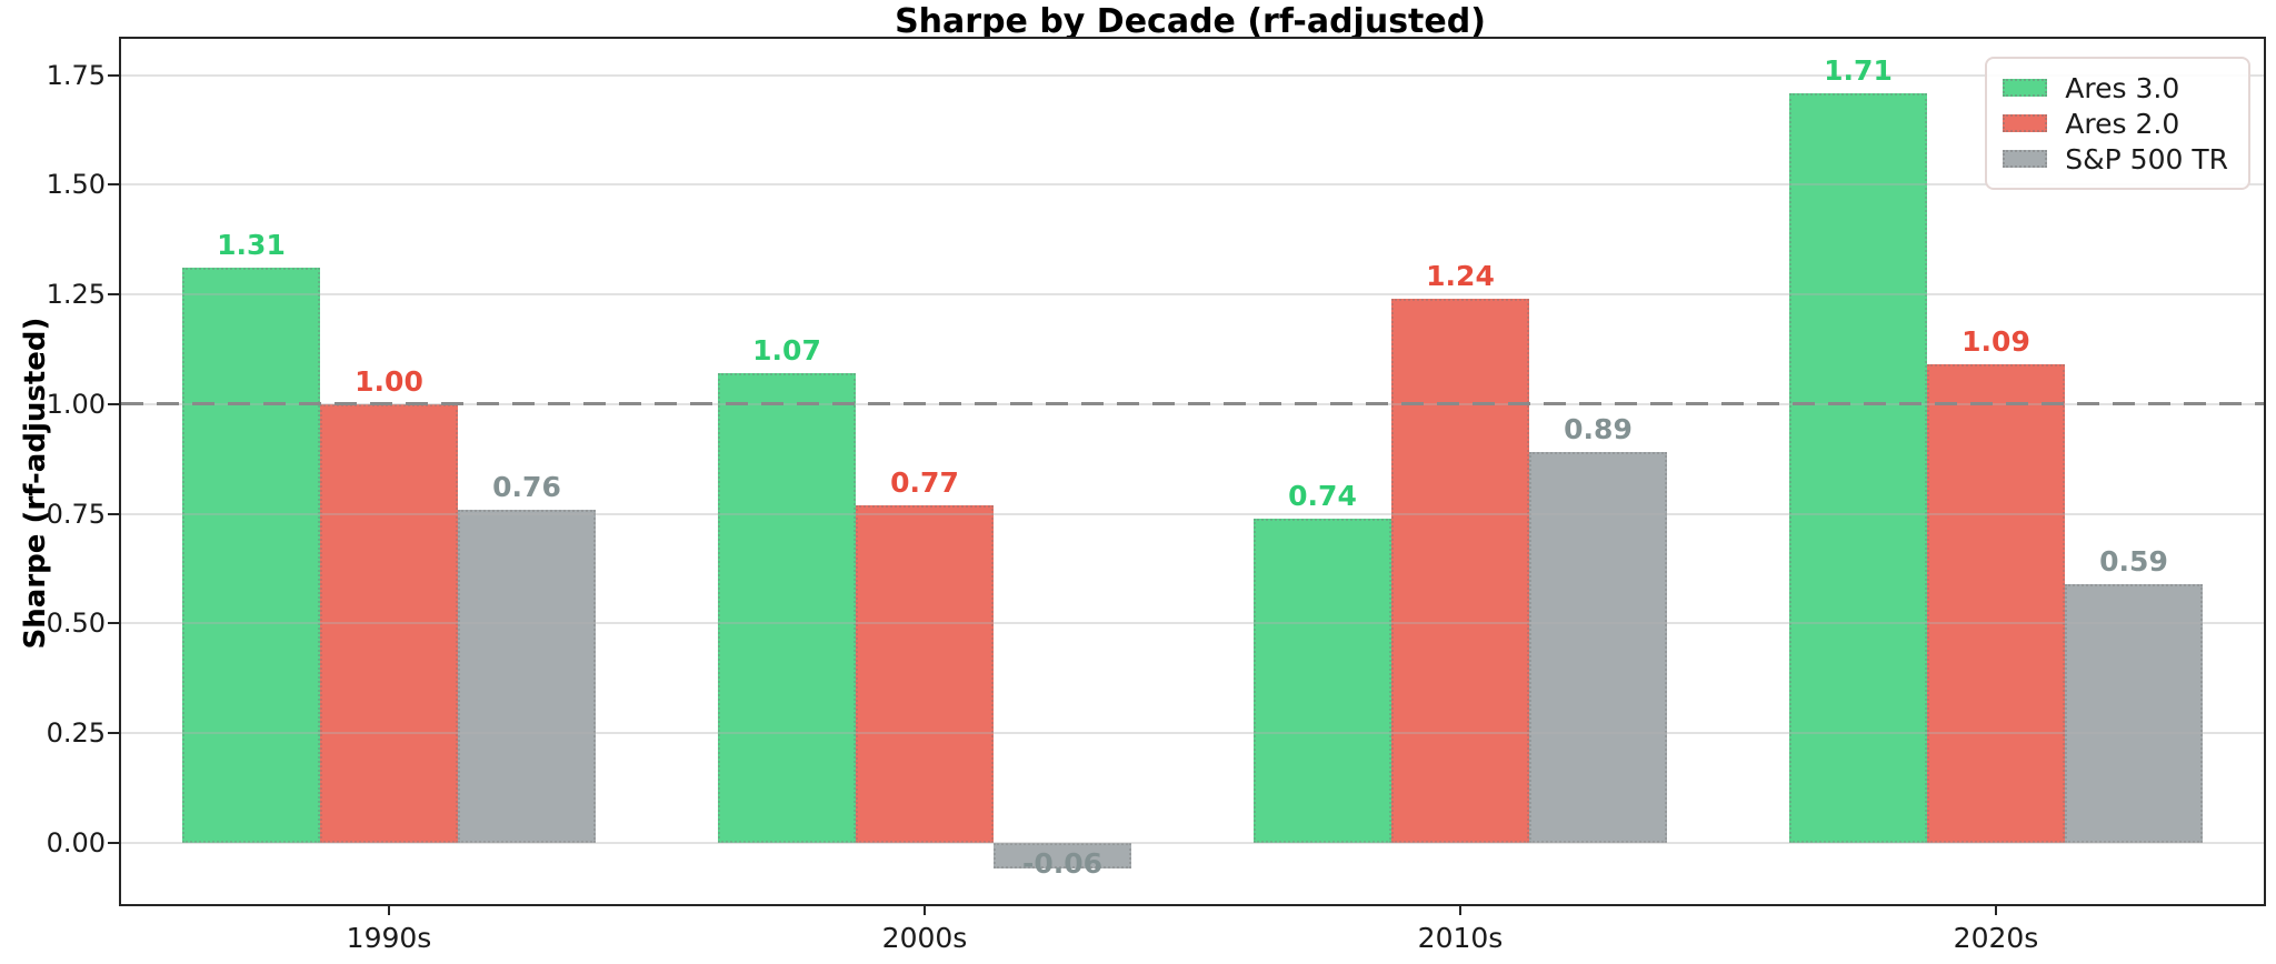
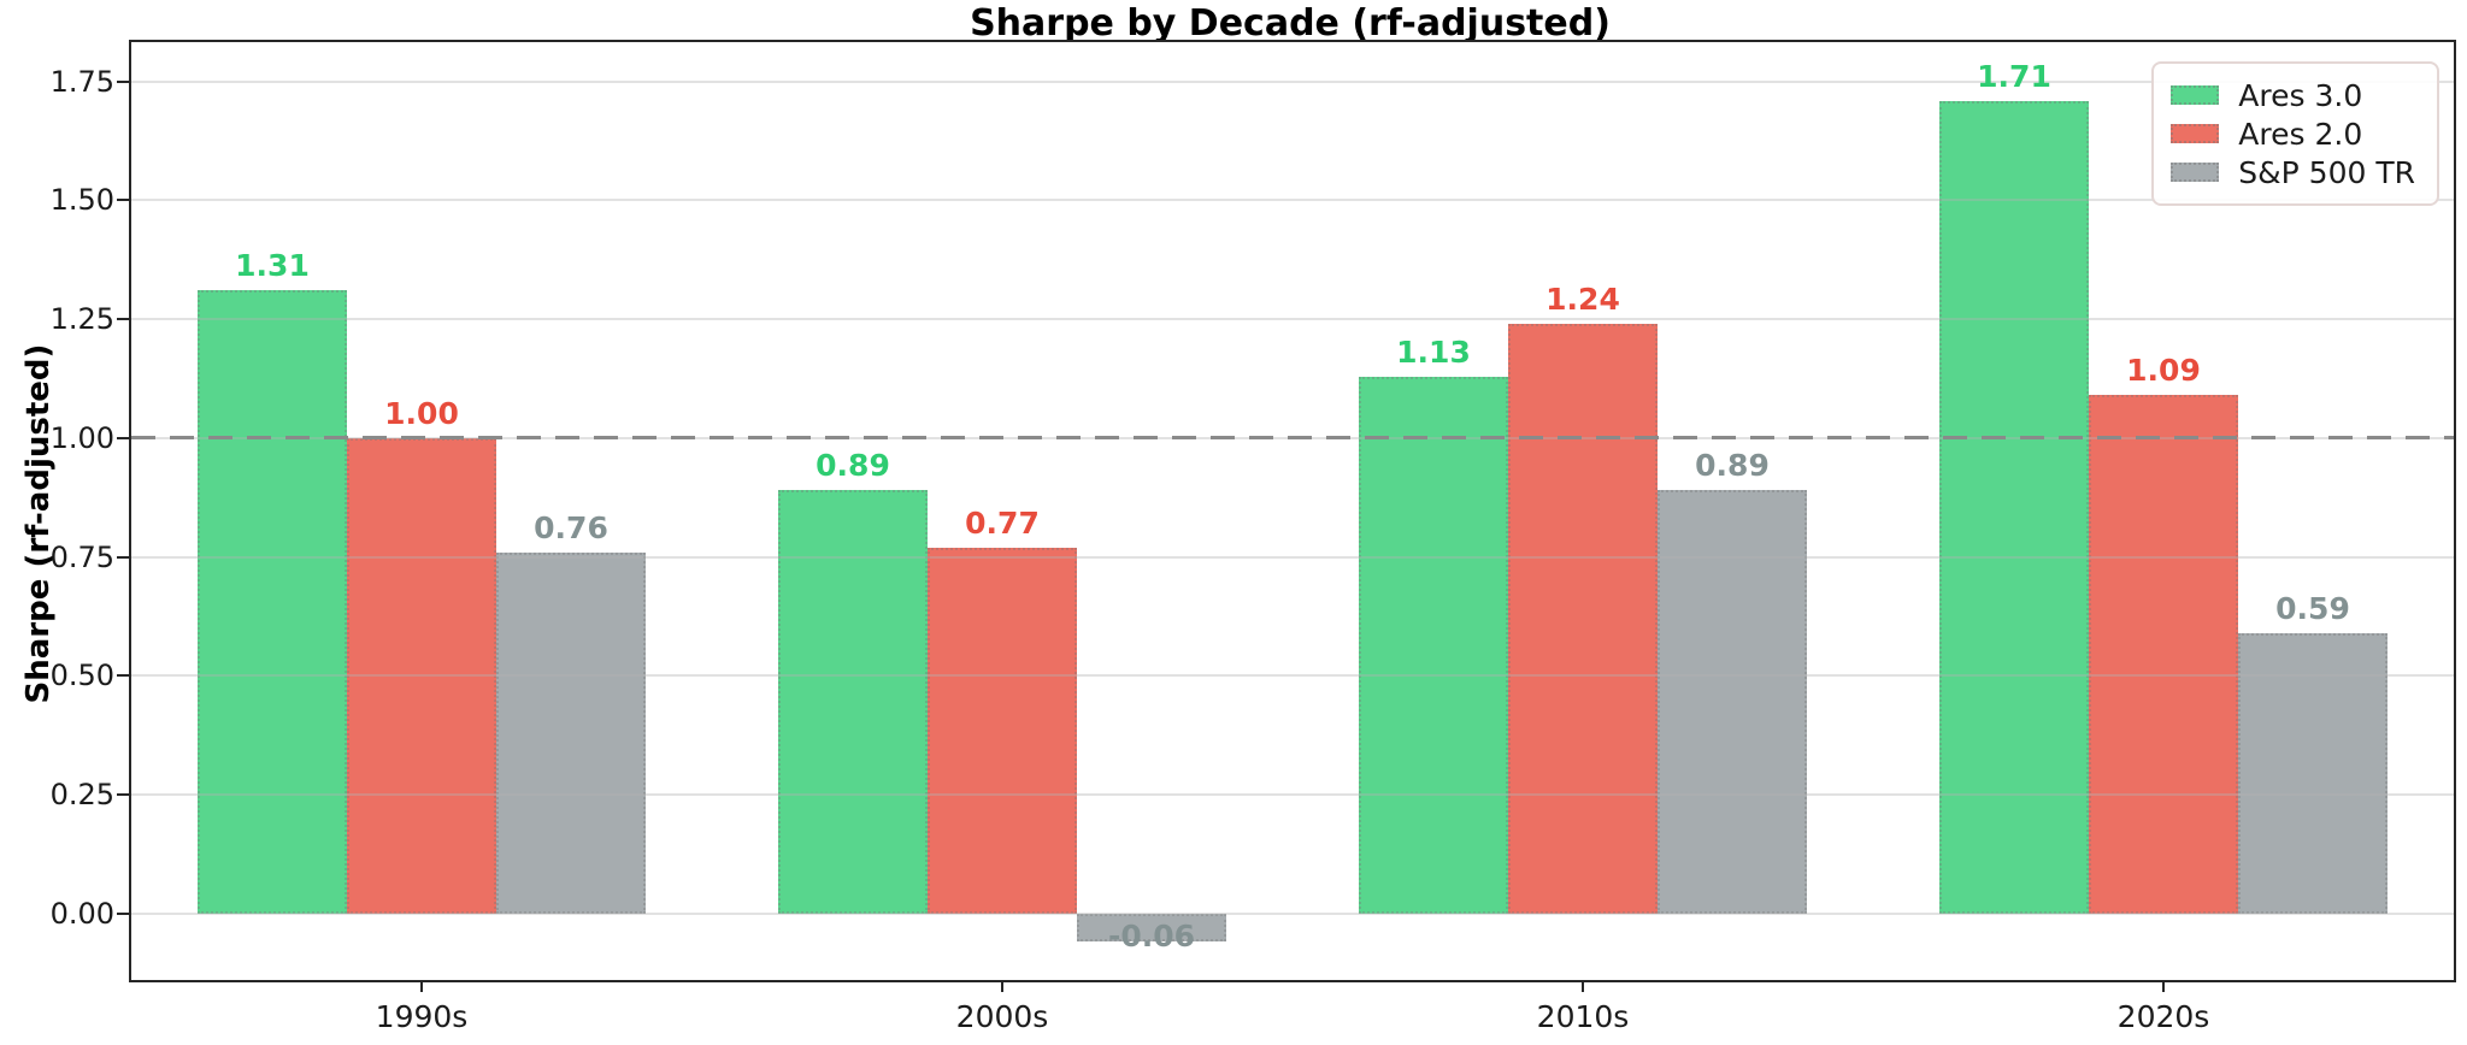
Ares 3.0/2000s: 1.07 -> 0.89
Ares 3.0/2010s: 0.74 -> 1.13
